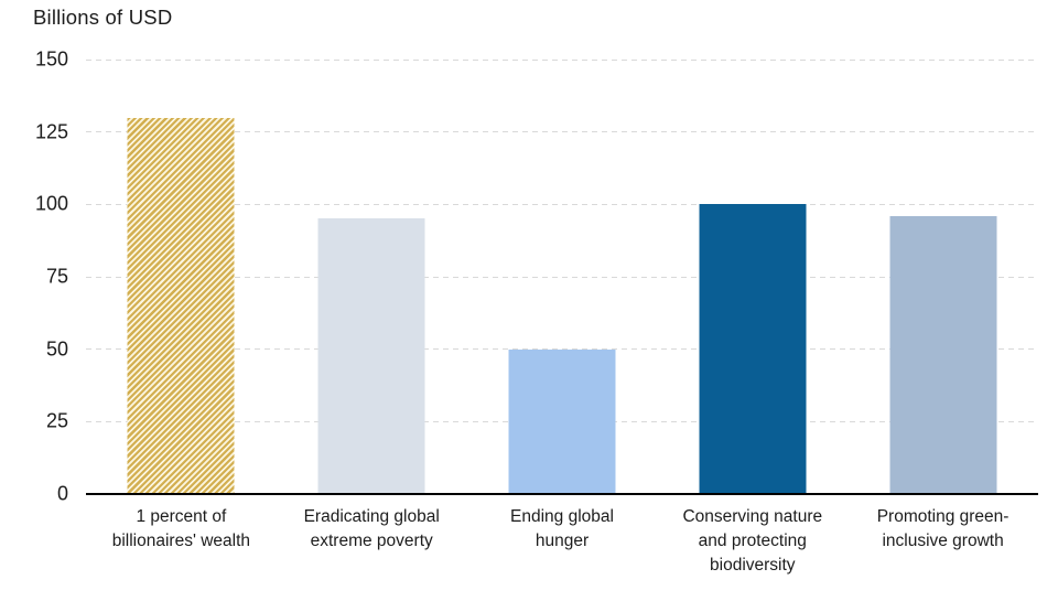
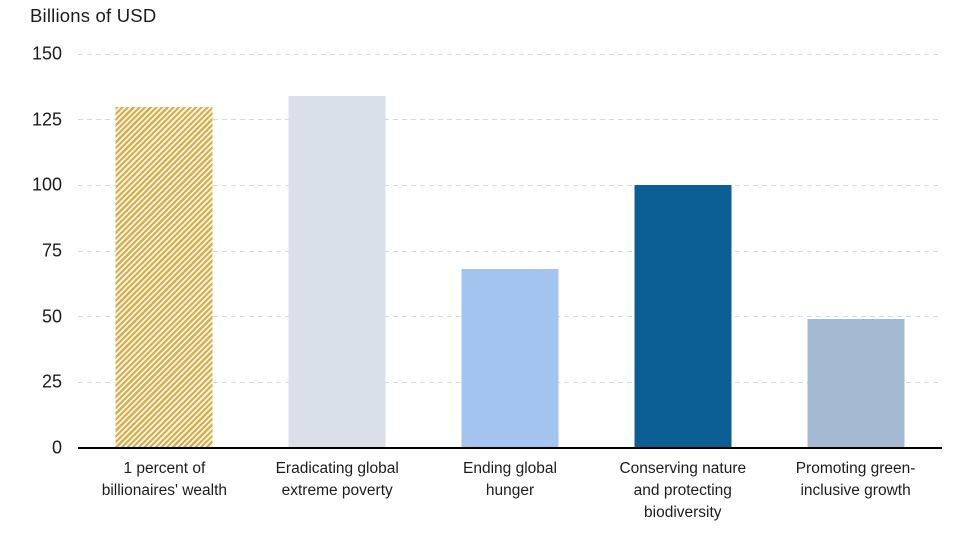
Eradicating global extreme poverty: 95 -> 134
Ending global hunger: 50 -> 68
Promoting green- inclusive growth: 96 -> 49
